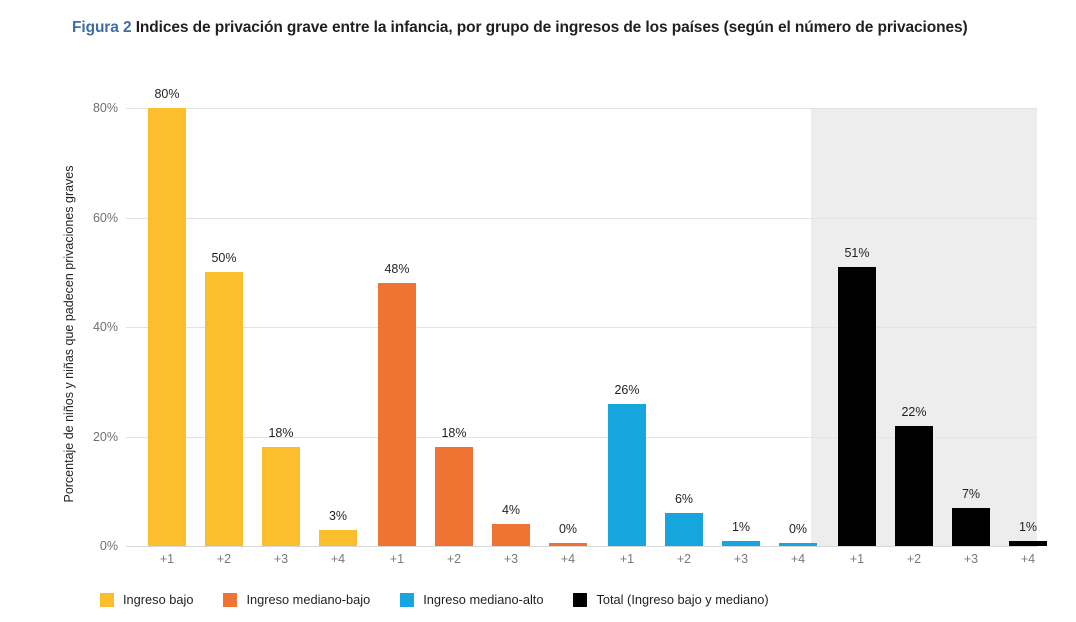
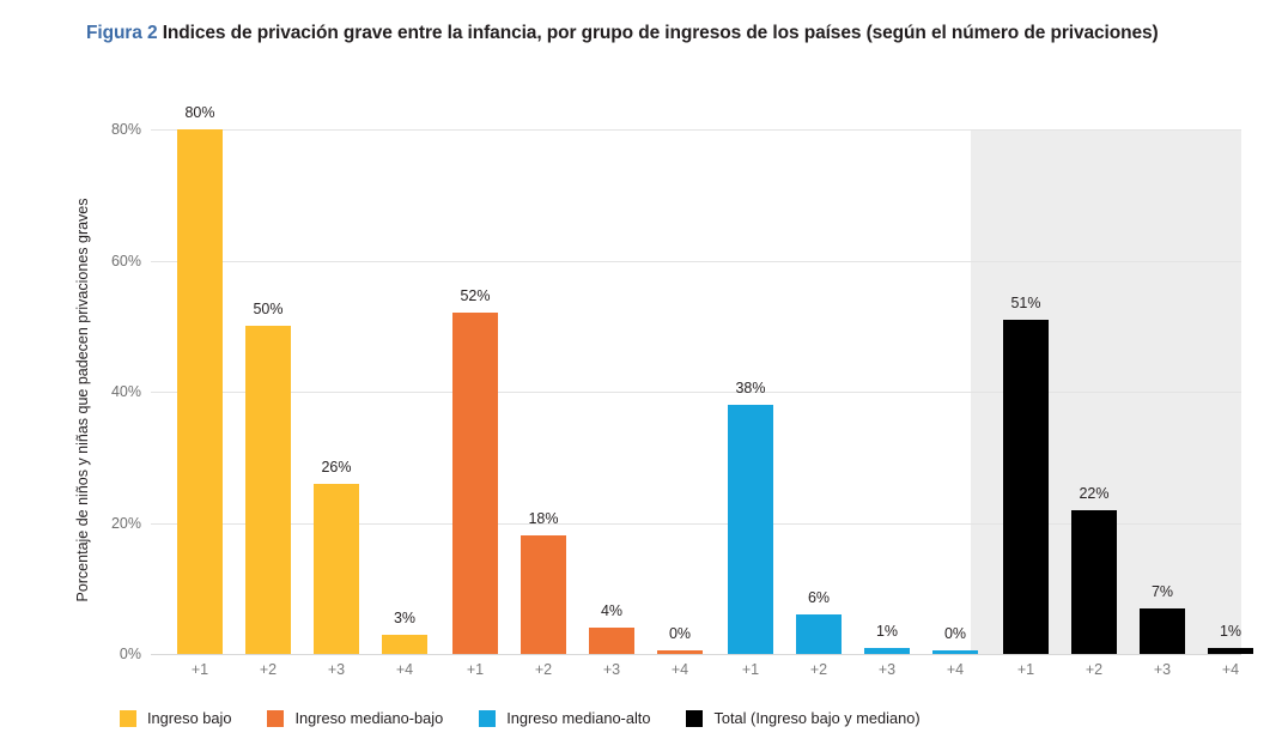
Ingreso mediano-bajo/+1: 48% -> 52%
Ingreso mediano-alto/+1: 26% -> 38%
Ingreso bajo/+3: 18% -> 26%
